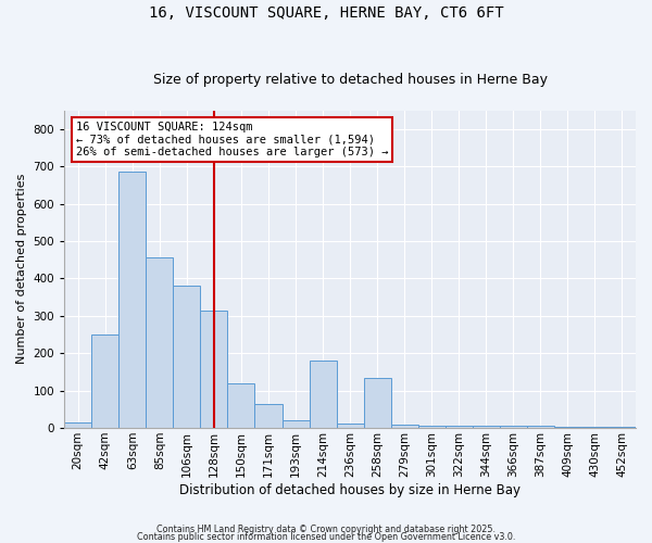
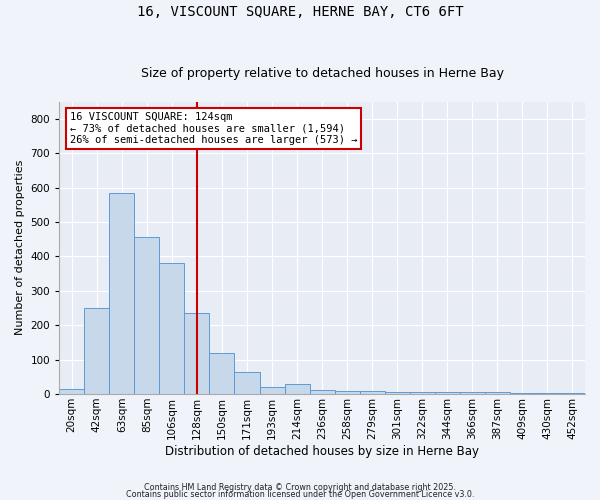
63sqm: 685 -> 585
128sqm: 315 -> 235
214sqm: 180 -> 30
258sqm: 135 -> 10
